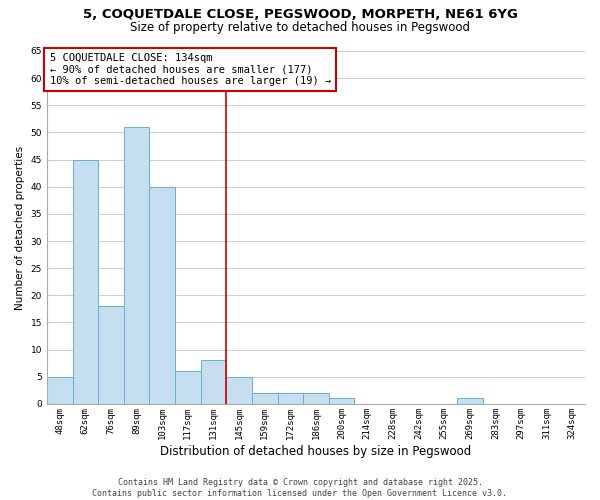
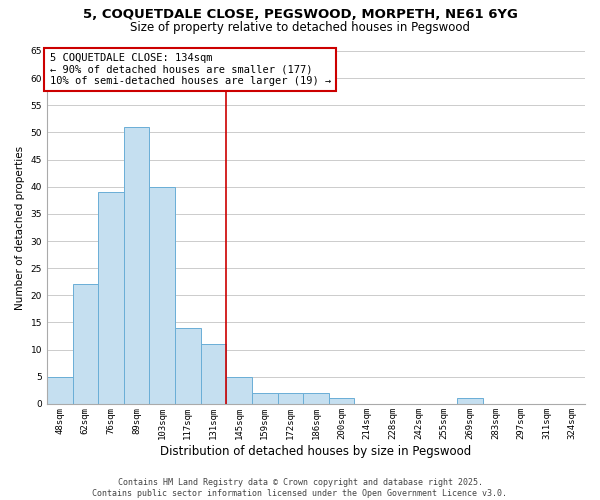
62sqm: 45 -> 22
76sqm: 18 -> 39
117sqm: 6 -> 14
131sqm: 8 -> 11
